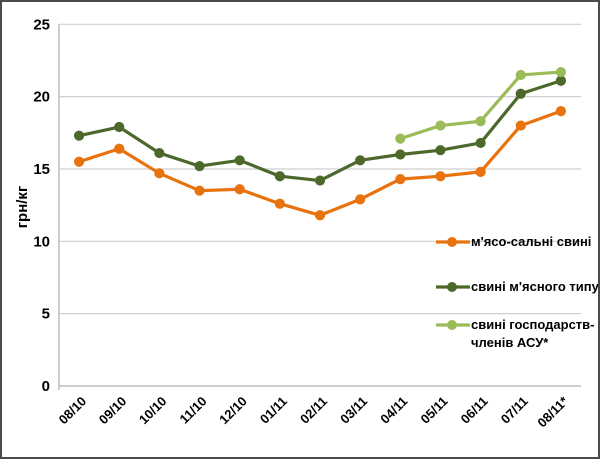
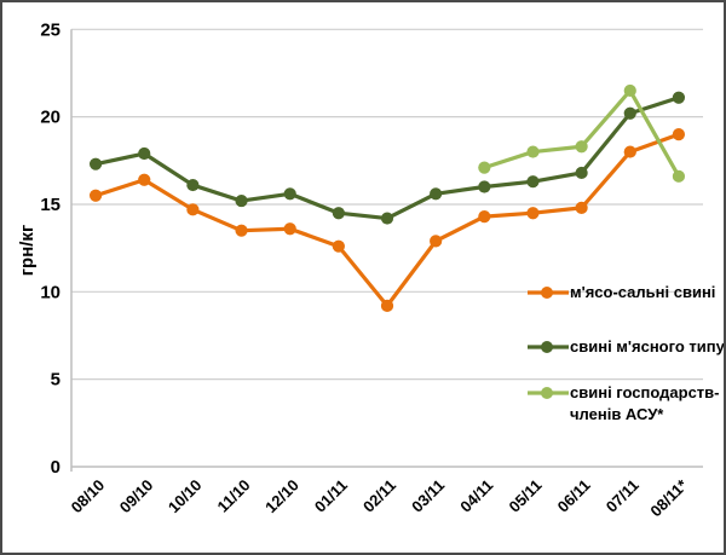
м'ясо-сальні свині/02/11: 11.8 -> 9.2
свині господарств-членів АСУ*/08/11*: 21.7 -> 16.6
